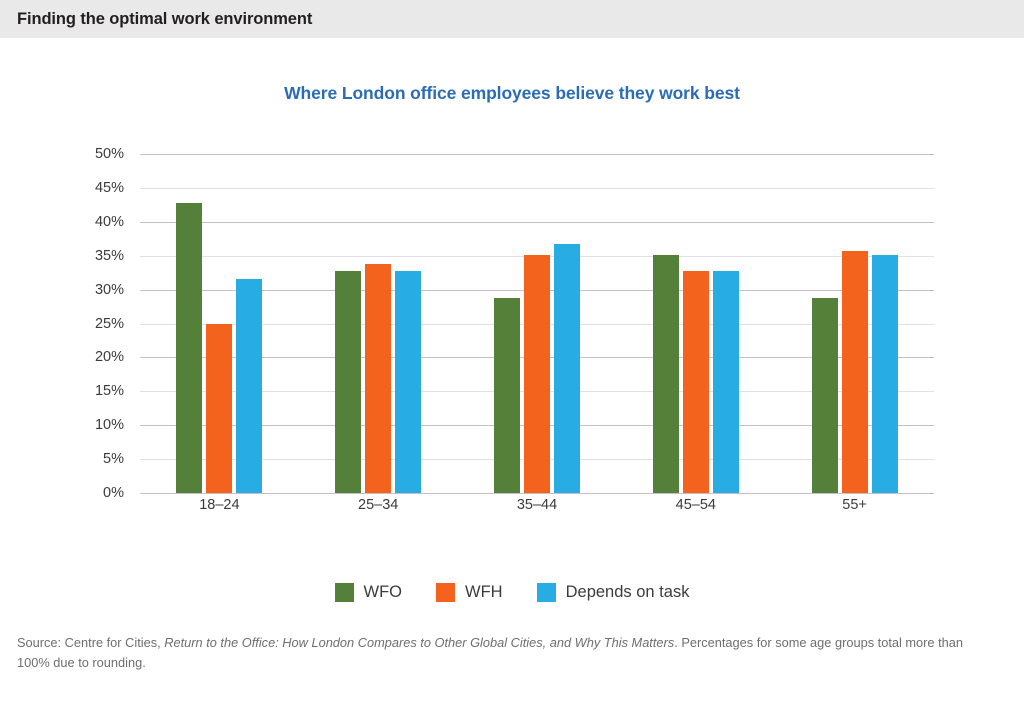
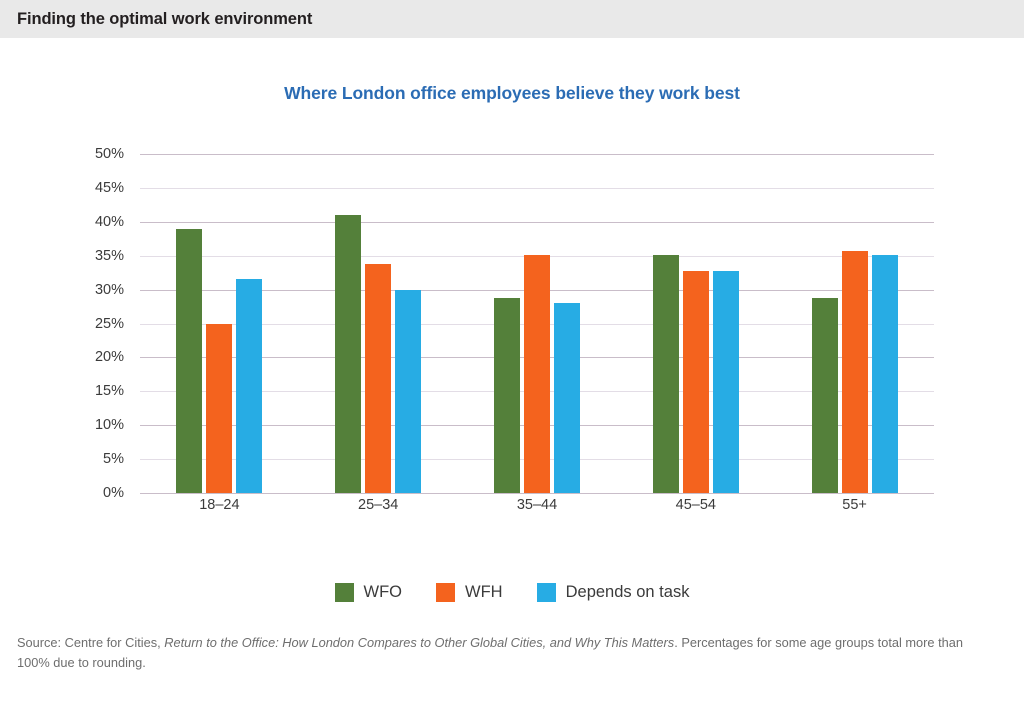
WFO/18–24: 43% -> 39%
WFO/25–34: 33% -> 41%
Depends on task/25–34: 33% -> 30%
Depends on task/35–44: 37% -> 28%
